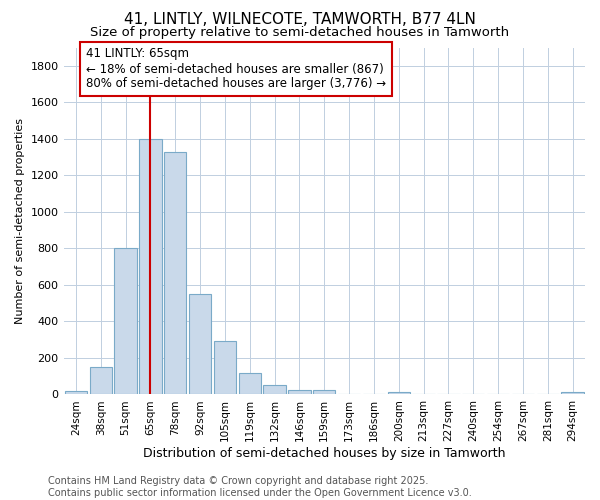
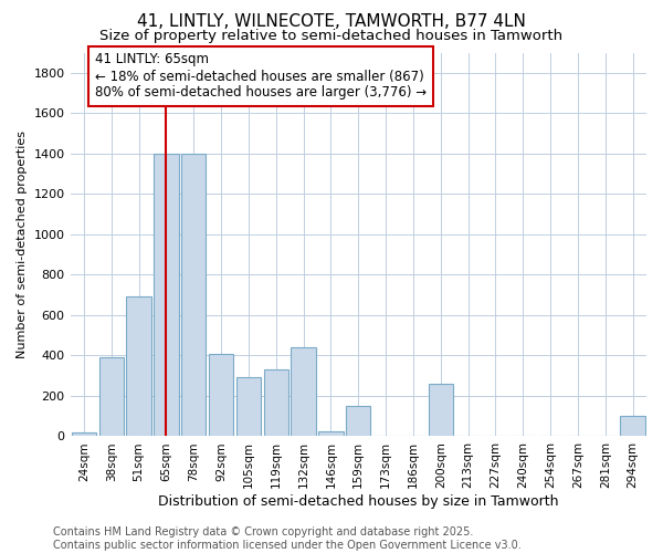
38sqm: 150 -> 390
51sqm: 800 -> 690
78sqm: 1330 -> 1400
92sqm: 550 -> 410
119sqm: 120 -> 330
132sqm: 50 -> 440
159sqm: 20 -> 150
200sqm: 20 -> 260
294sqm: 20 -> 100
